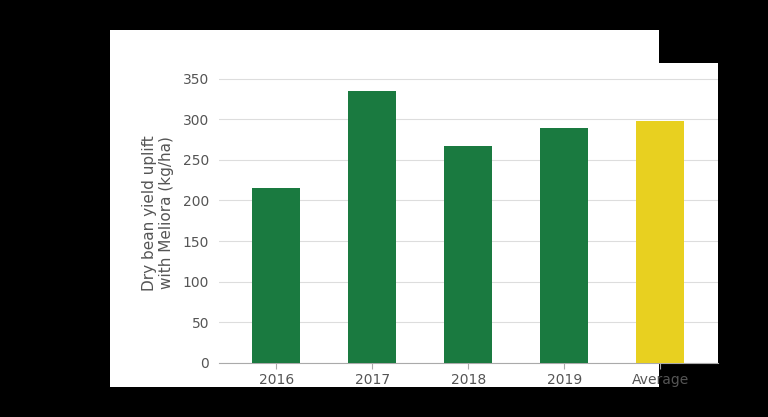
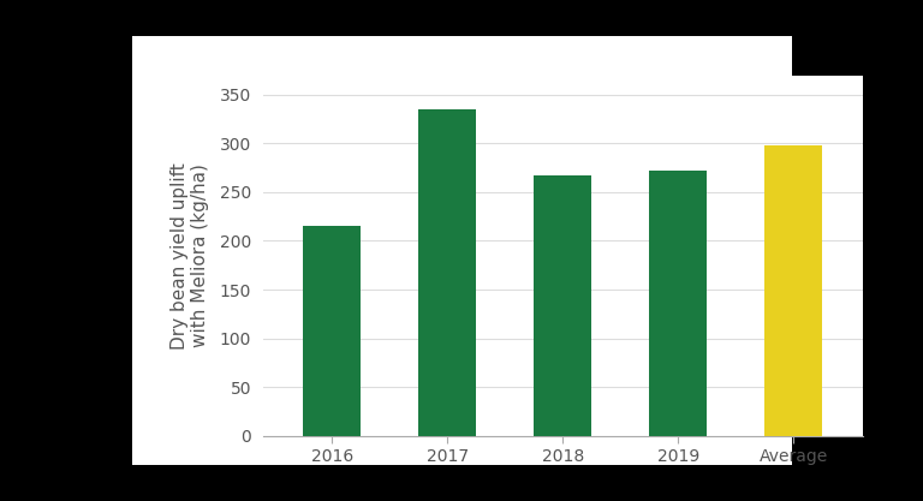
2019: 289 -> 272
